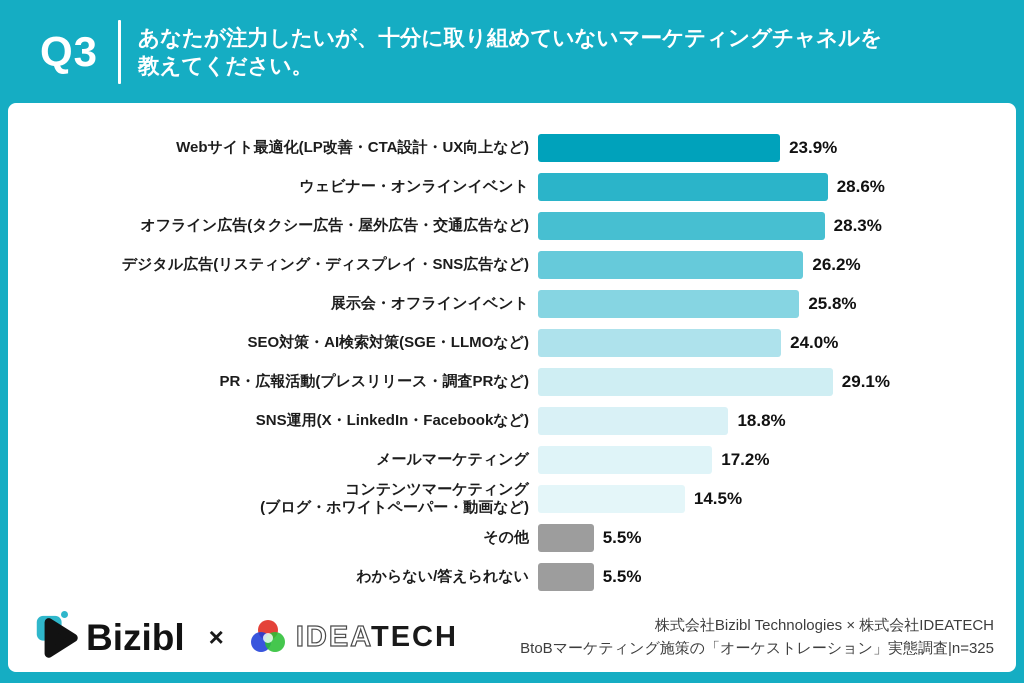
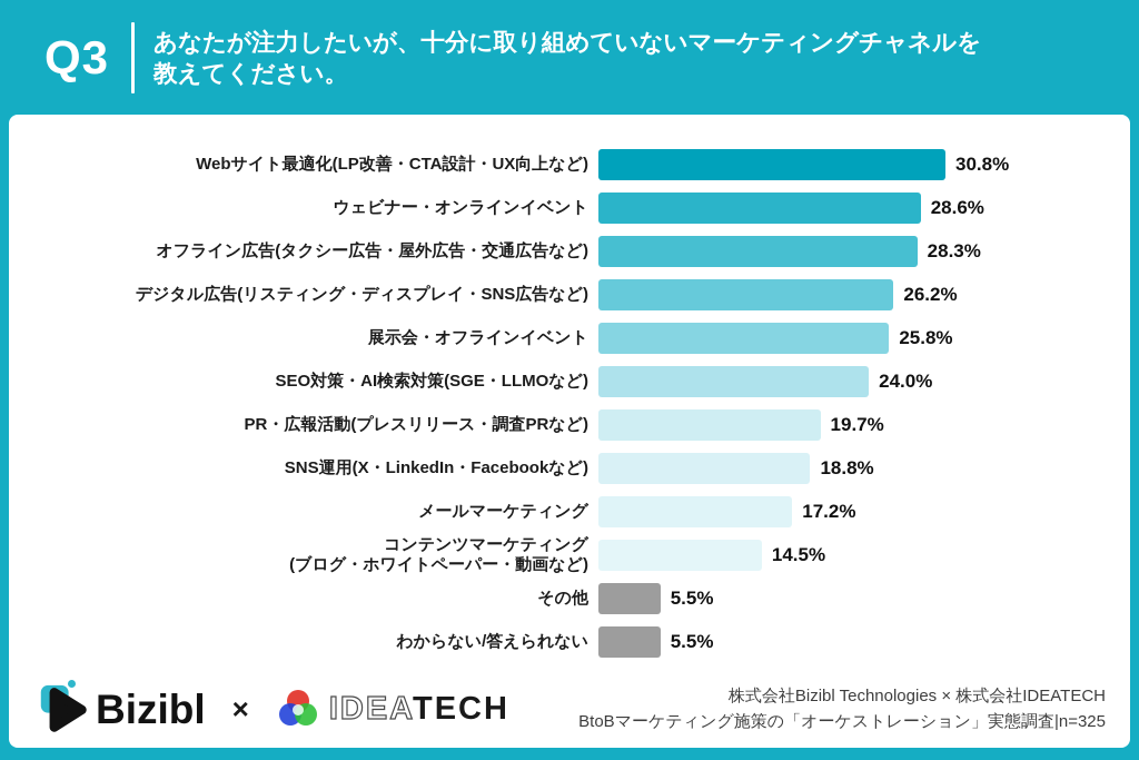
Webサイト最適化(LP改善・CTA設計・UX向上など): 23.9% -> 30.8%
PR・広報活動(プレスリリース・調査PRなど): 29.1% -> 19.7%
